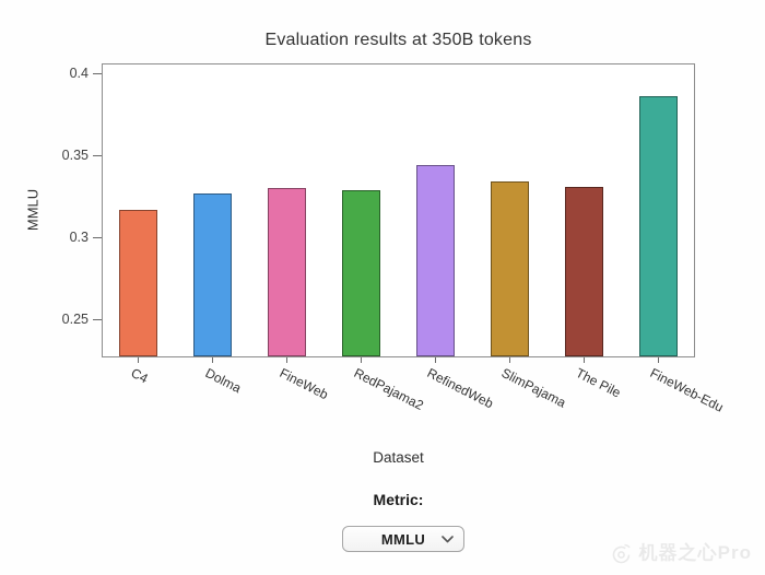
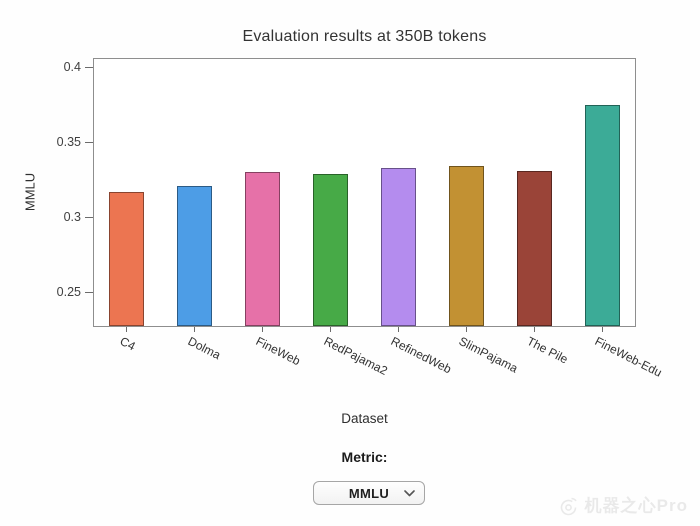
Dolma: 0.327 -> 0.321
RefinedWeb: 0.344 -> 0.333
FineWeb-Edu: 0.386 -> 0.375
